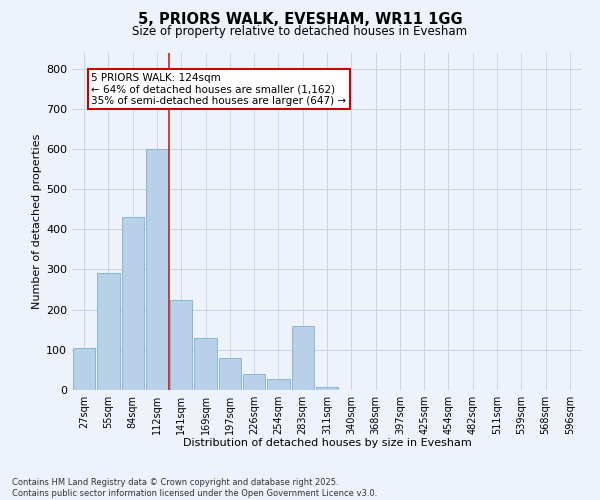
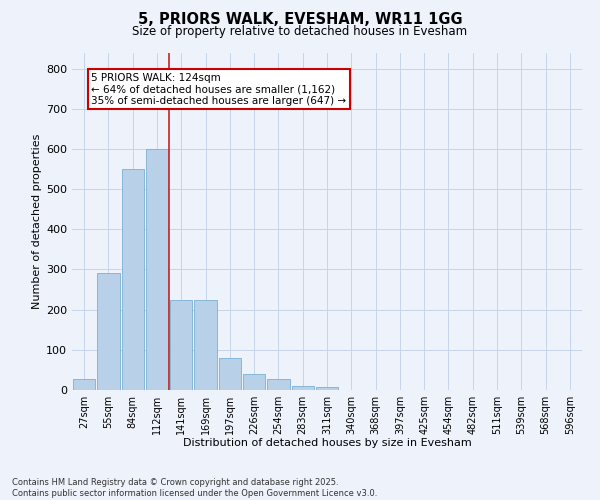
27sqm: 105 -> 27
84sqm: 430 -> 550
169sqm: 130 -> 225
283sqm: 160 -> 10
